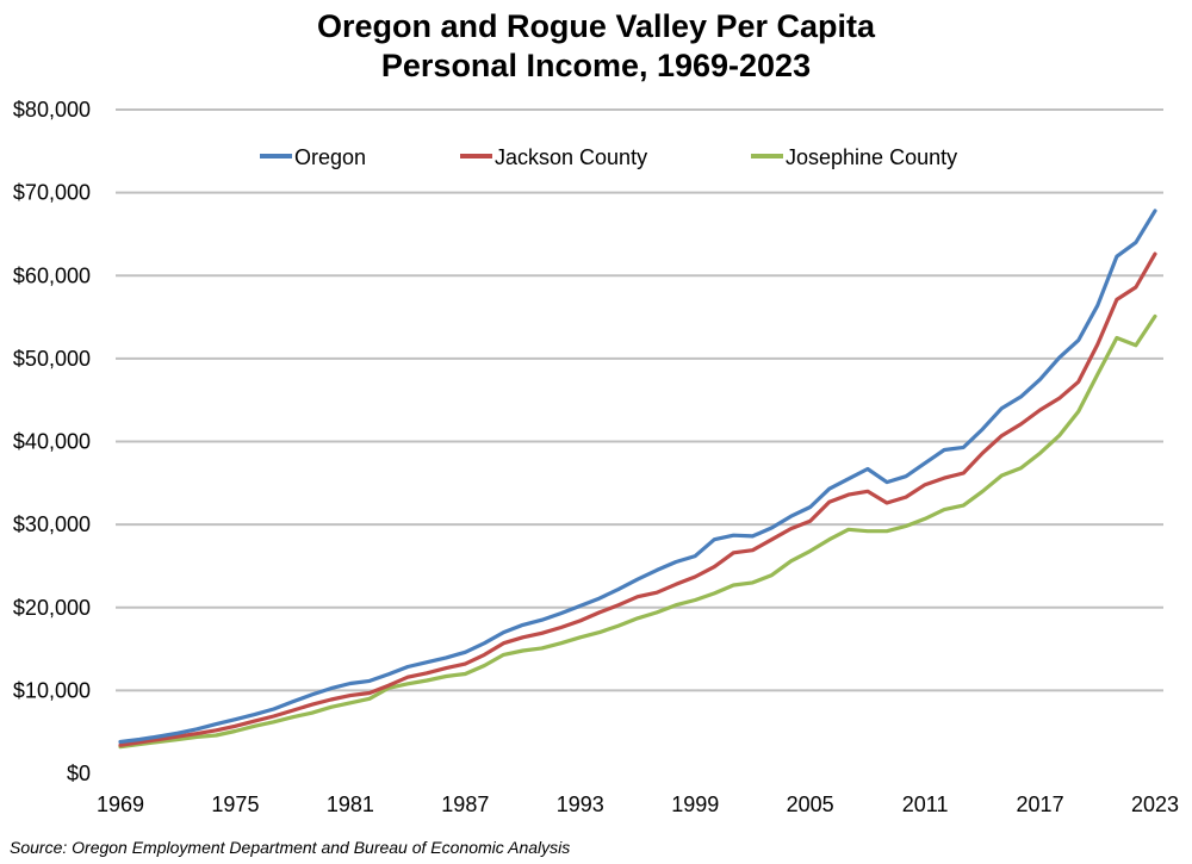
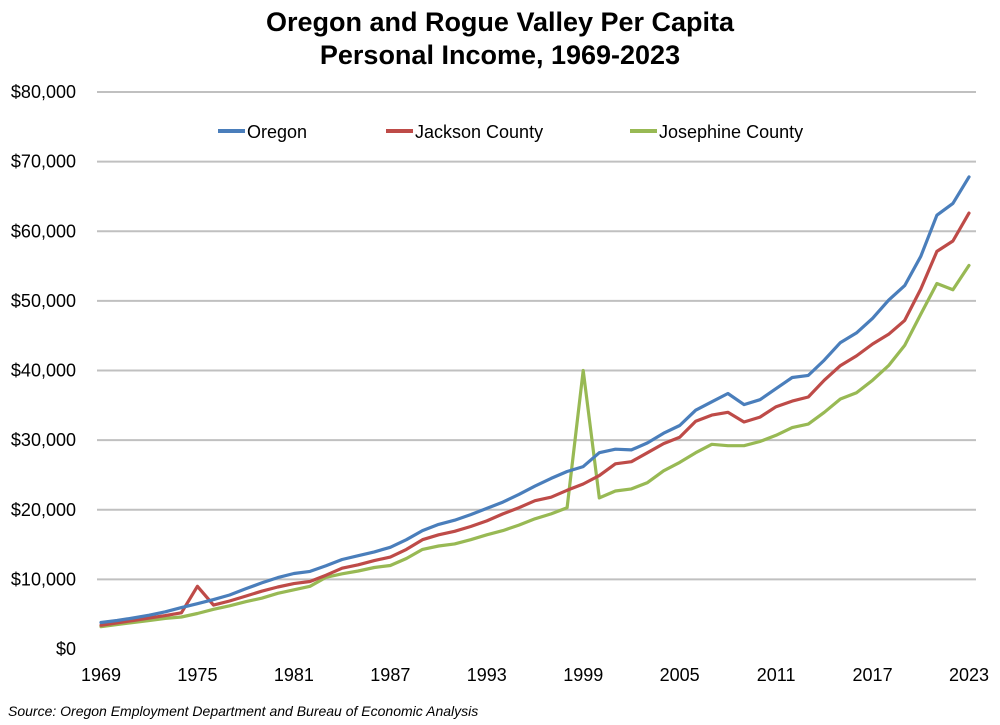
Jackson County/1975: $6000 -> $9000
Josephine County/1999: $21000 -> $40000
